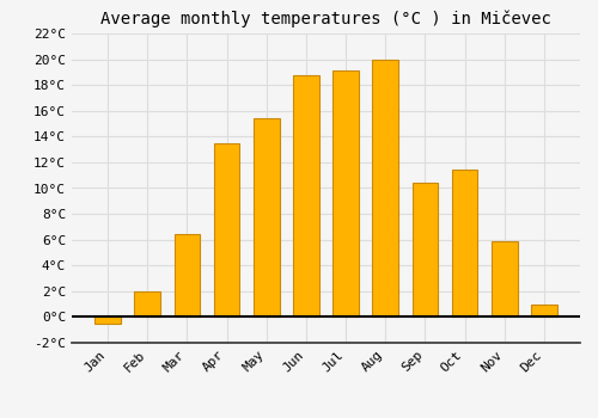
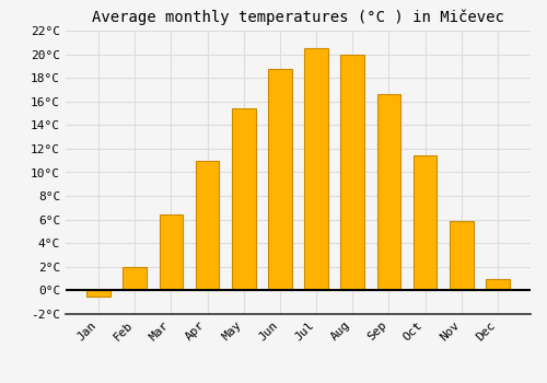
Apr: 13.5°C -> 11.0°C
Jul: 19.1°C -> 20.5°C
Sep: 10.4°C -> 16.6°C
